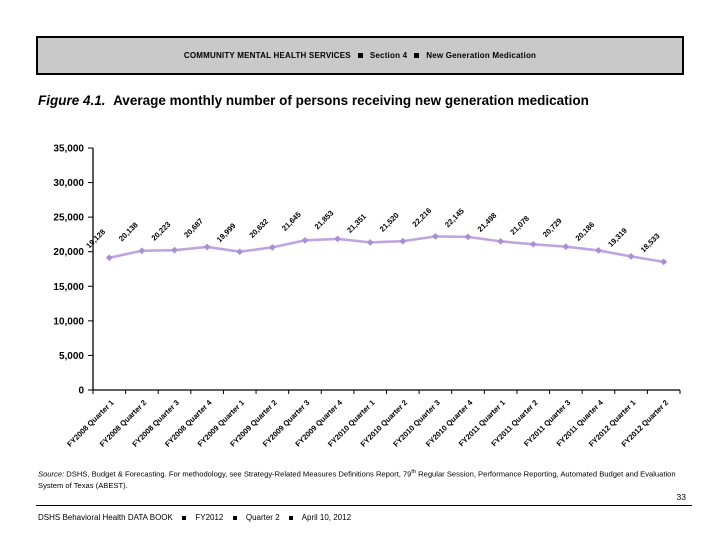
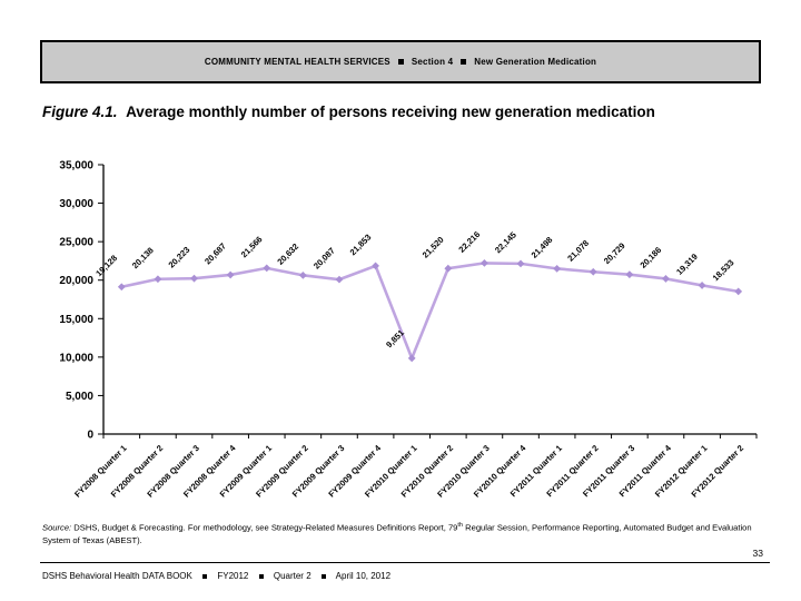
FY2009 Quarter 1: 19,999 -> 21,566
FY2009 Quarter 3: 21,645 -> 20,087
FY2010 Quarter 1: 21,351 -> 9,851
